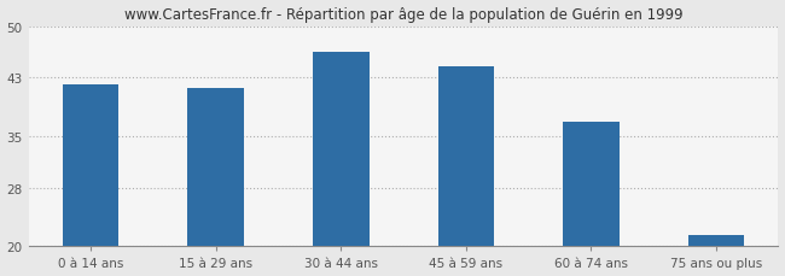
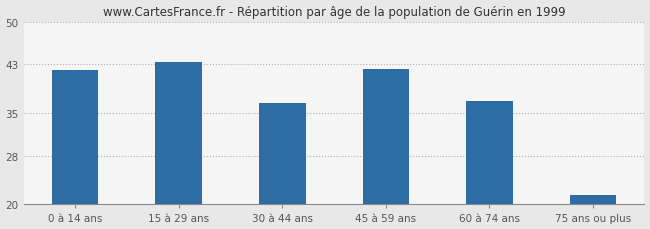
15 à 29 ans: 41.5 -> 43.4
30 à 44 ans: 46.5 -> 36.6
45 à 59 ans: 44.5 -> 42.2
